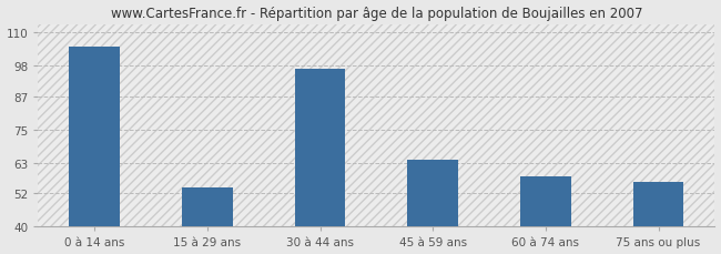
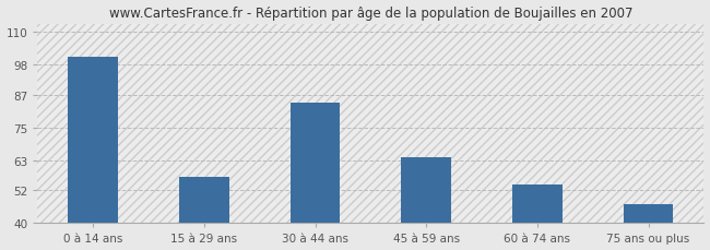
0 à 14 ans: 105 -> 101
15 à 29 ans: 54 -> 57
30 à 44 ans: 97 -> 84
60 à 74 ans: 58 -> 54
75 ans ou plus: 56 -> 47
